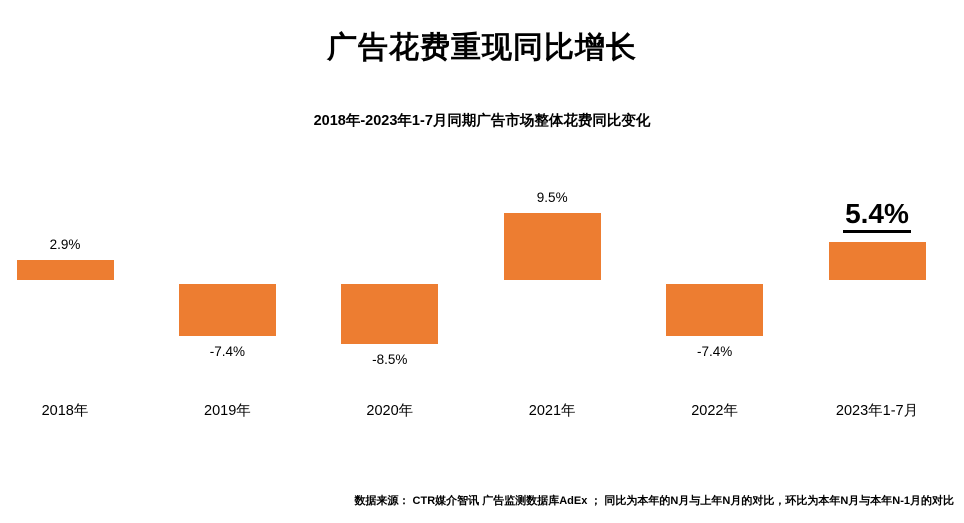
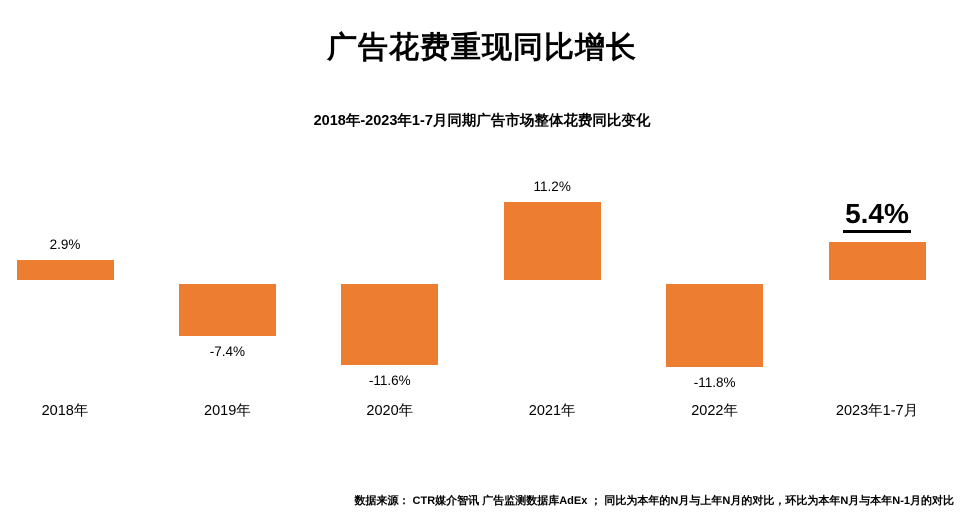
2020年: -8.5% -> -11.6%
2021年: 9.5% -> 11.2%
2022年: -7.4% -> -11.8%
